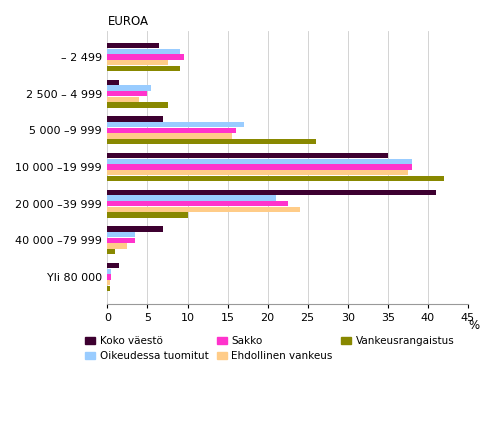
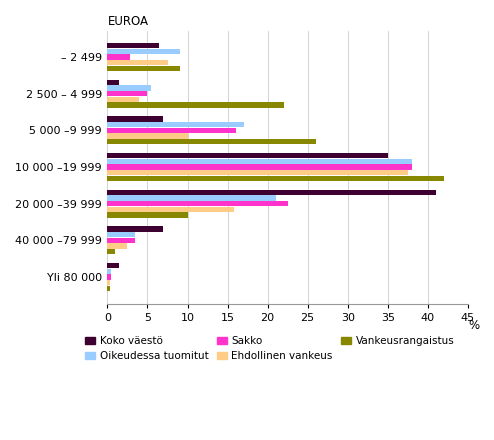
Sakko/– 2 499: 9.5 -> 2.8
Vankeusrangaistus/2 500 – 4 999: 7.5 -> 22.0
Ehdollinen vankeus/5 000 –9 999: 15.5 -> 10.0
Ehdollinen vankeus/20 000 –39 999: 24.0 -> 15.8
